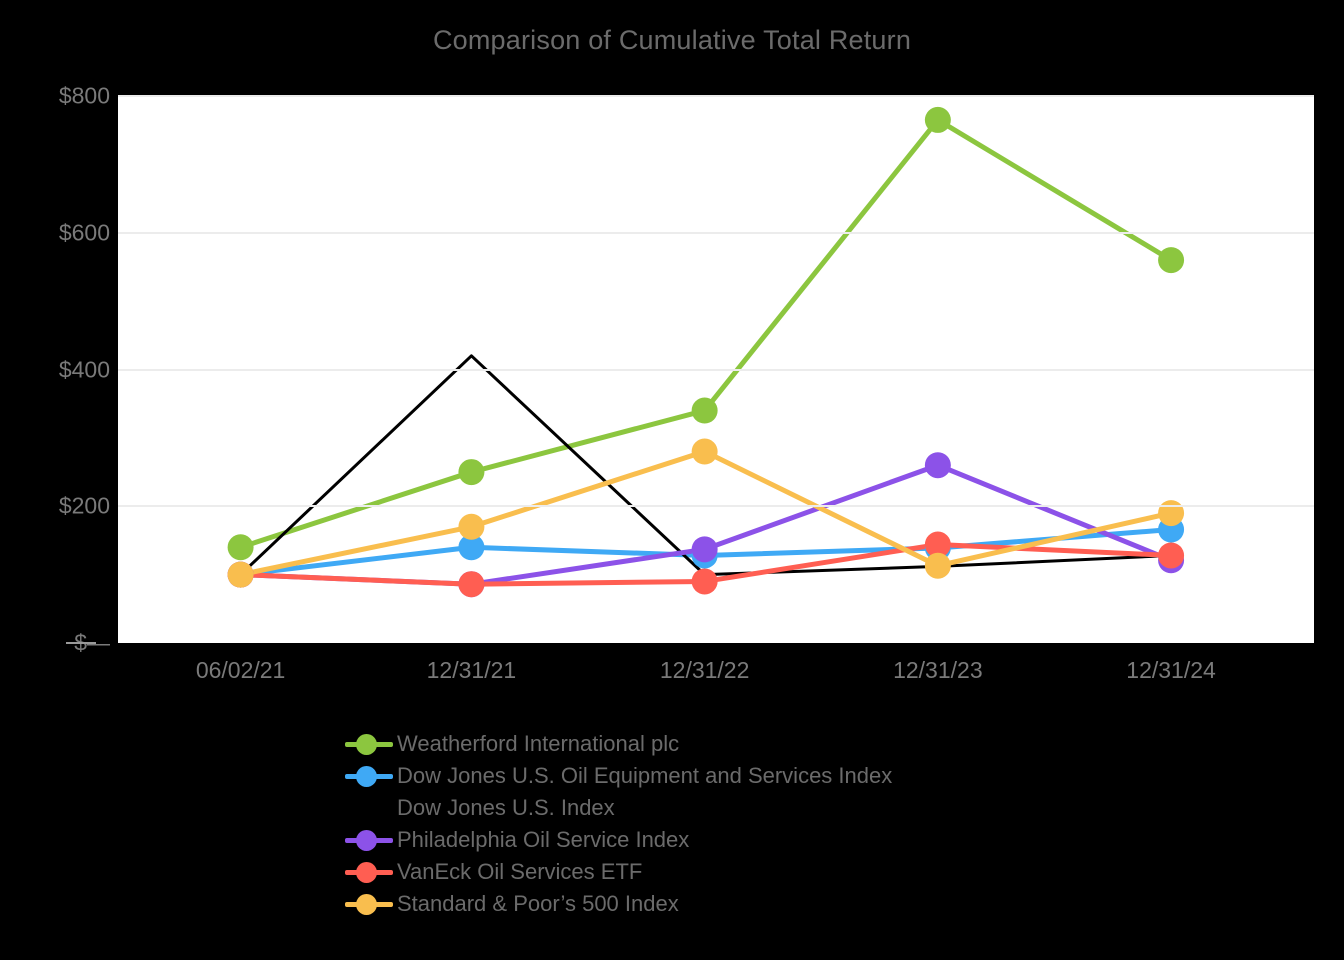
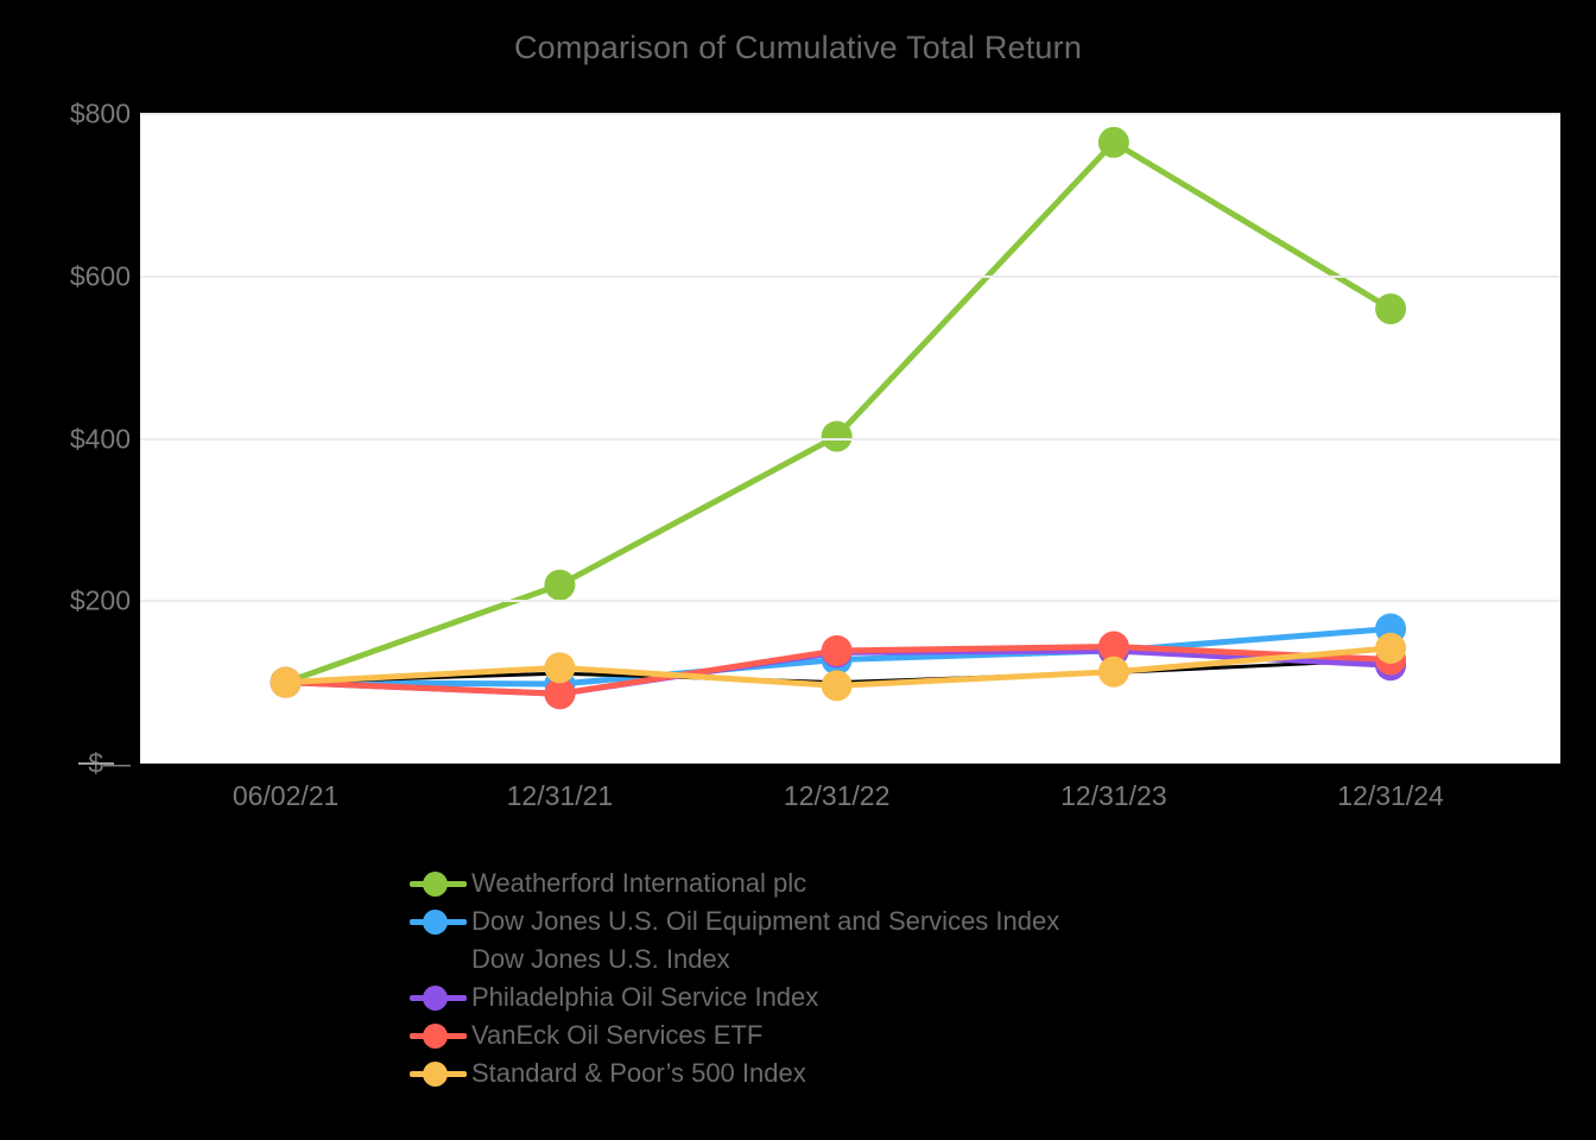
Weatherford International plc/06/02/21: $140 -> $100
Weatherford International plc/12/31/21: $250 -> $220
Dow Jones U.S. Oil Equipment and Services Index/12/31/21: $140 -> $100
Dow Jones U.S. Index/12/31/21: $420 -> $110
Standard & Poor’s 500 Index/12/31/21: $170 -> $120
Weatherford International plc/12/31/22: $340 -> $400
VanEck Oil Services ETF/12/31/22: $90 -> $140
Standard & Poor’s 500 Index/12/31/22: $280 -> $100
Philadelphia Oil Service Index/12/31/23: $260 -> $140
Standard & Poor’s 500 Index/12/31/24: $190 -> $140
